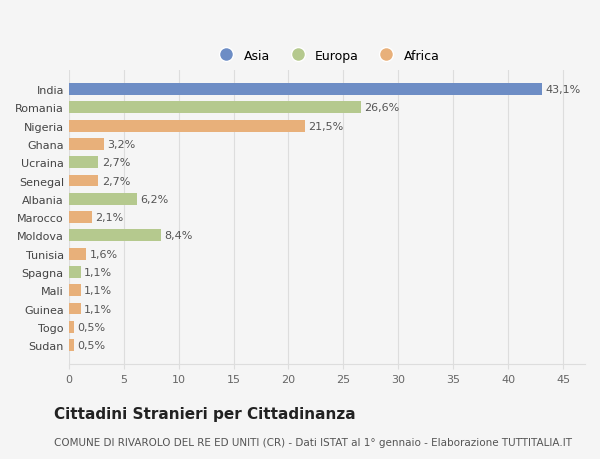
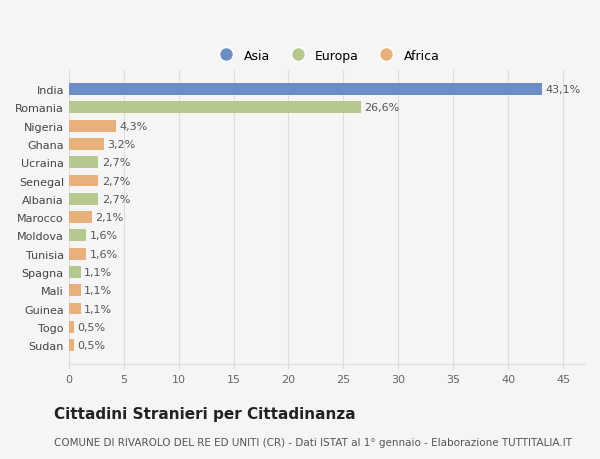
Nigeria: 21,5% -> 4,3%
Albania: 6,2% -> 2,7%
Moldova: 8,4% -> 1,6%
